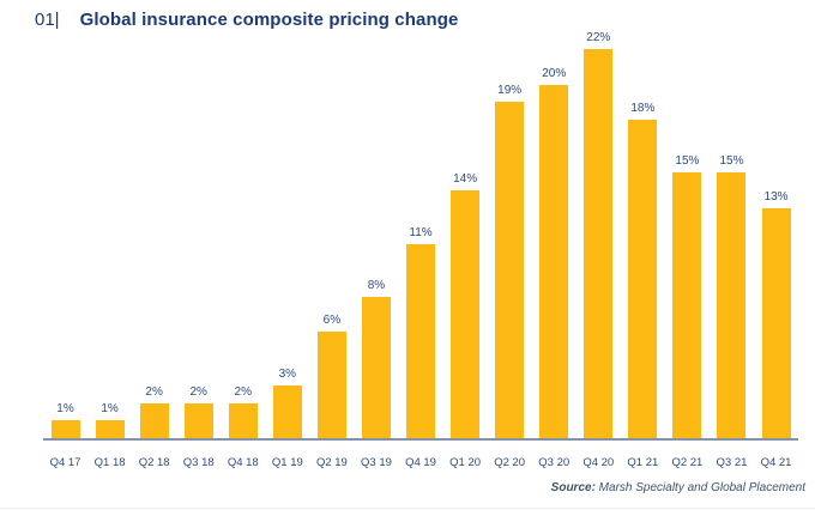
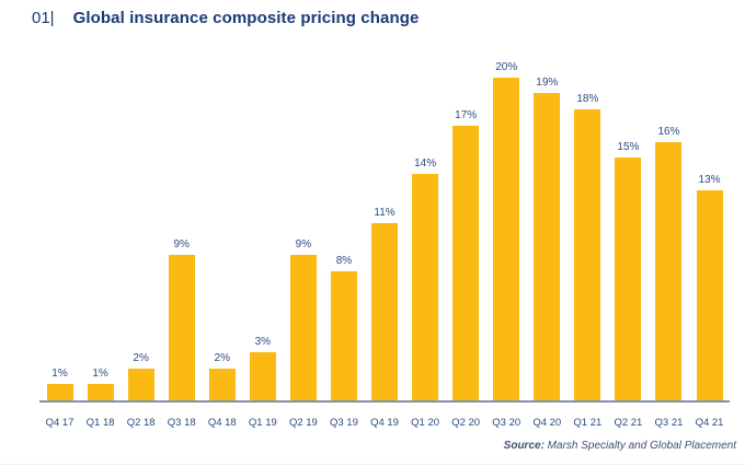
Q3 18: 2% -> 9%
Q2 19: 6% -> 9%
Q2 20: 19% -> 17%
Q4 20: 22% -> 19%
Q3 21: 15% -> 16%
